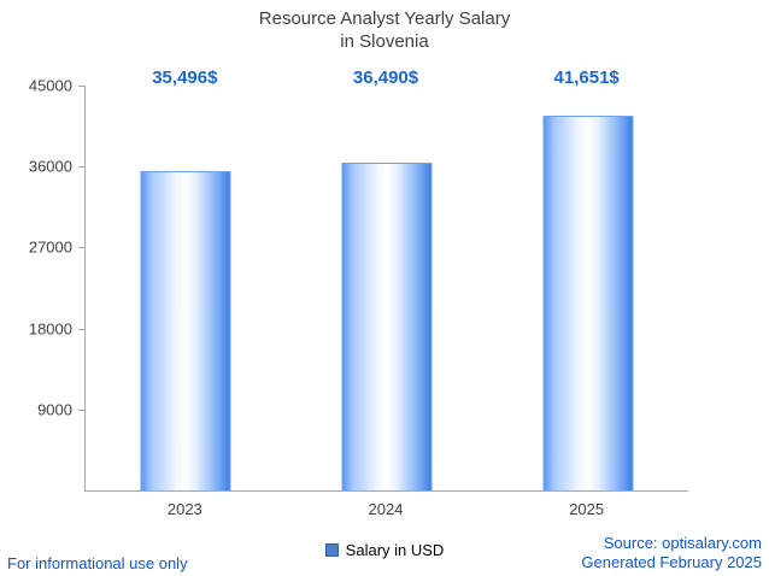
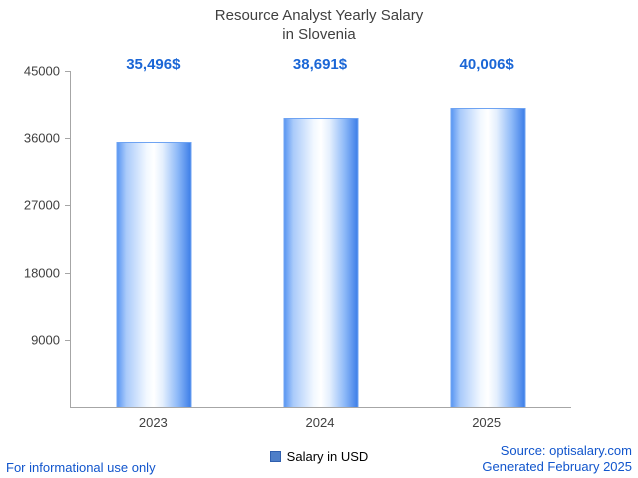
2024: 36,490 -> 38,691
2025: 41,651 -> 40,006
